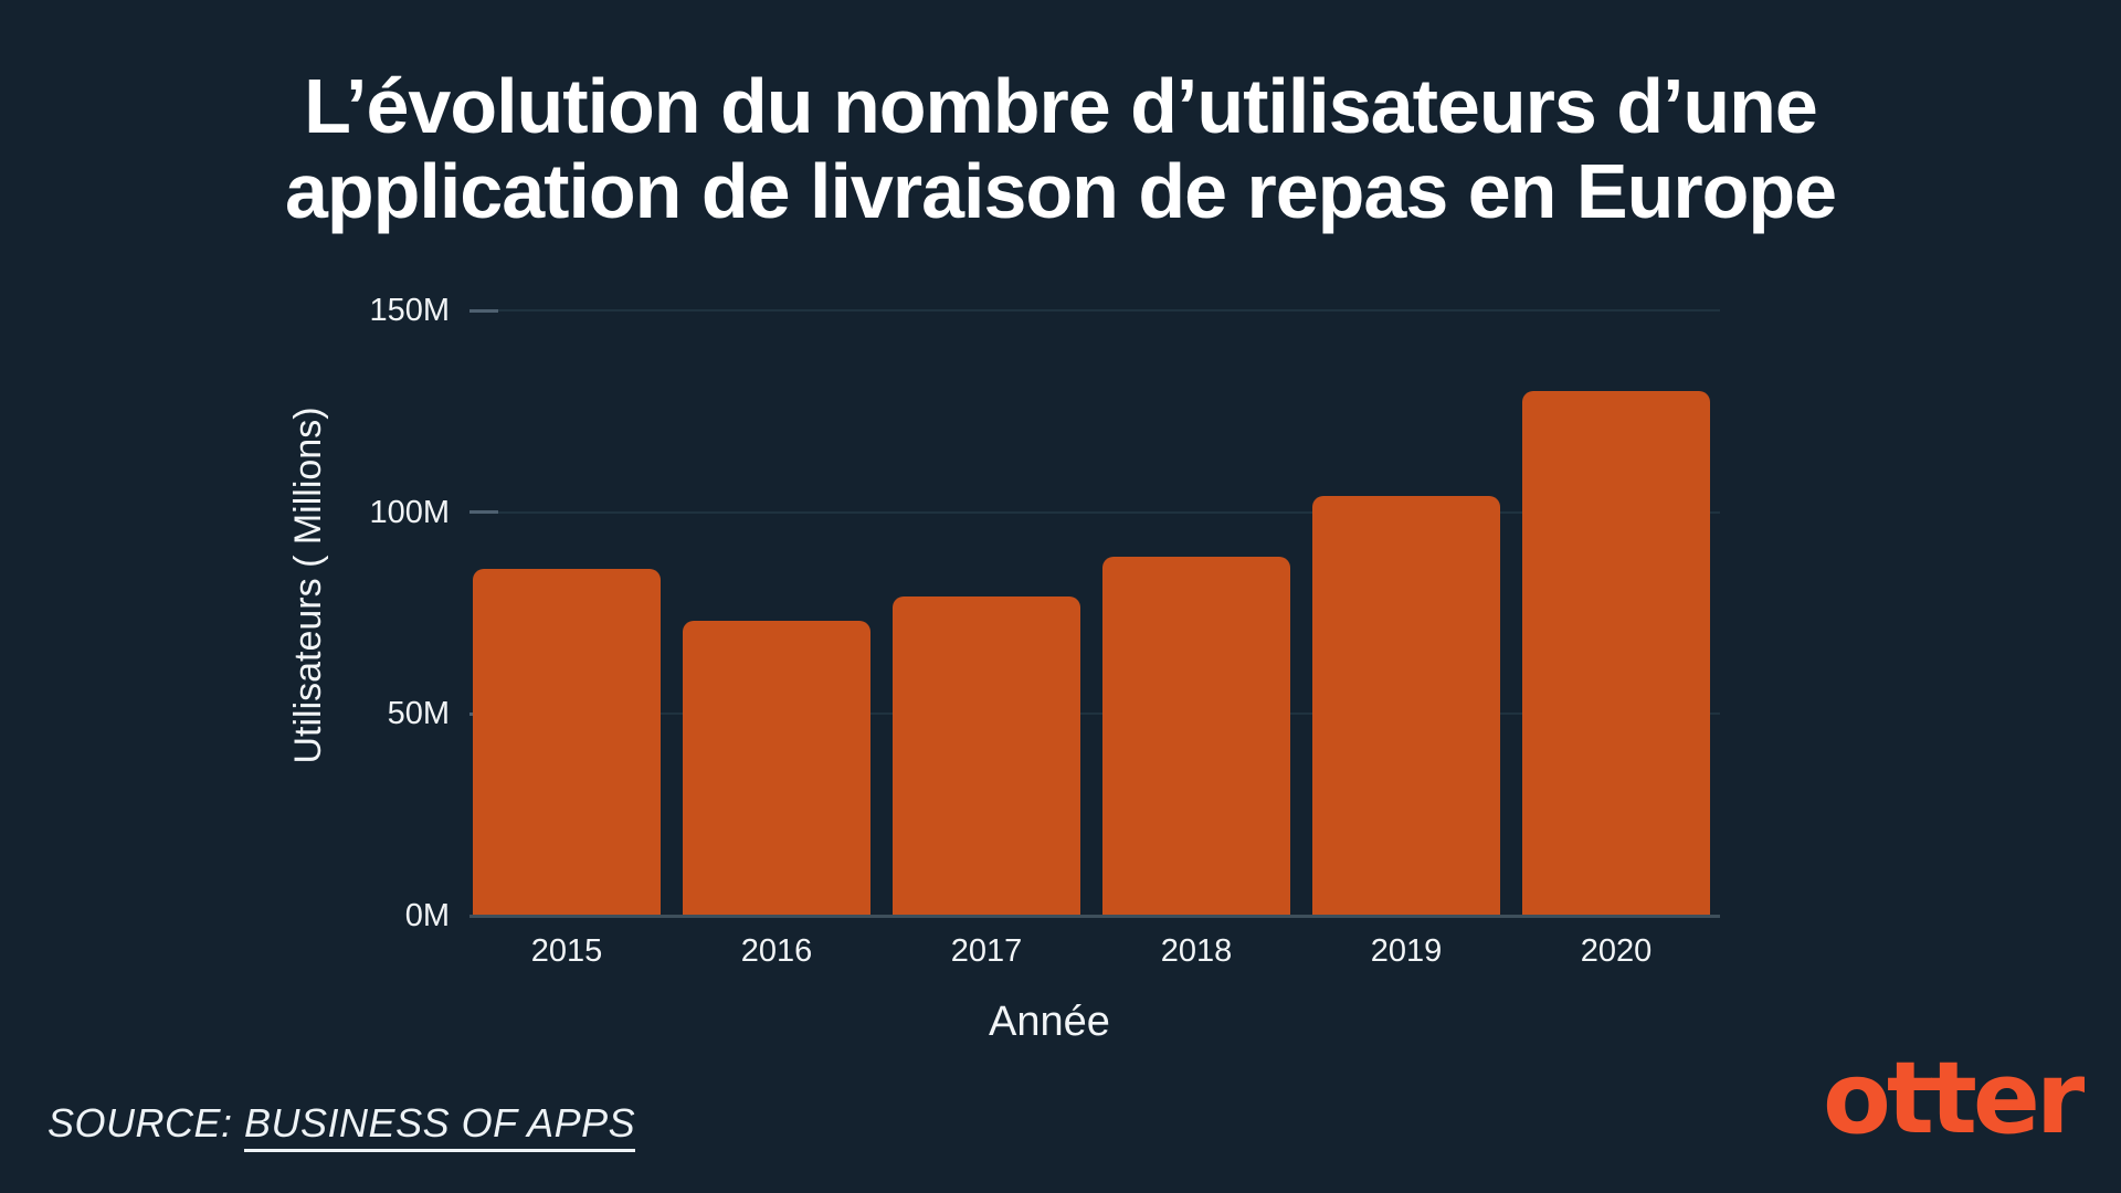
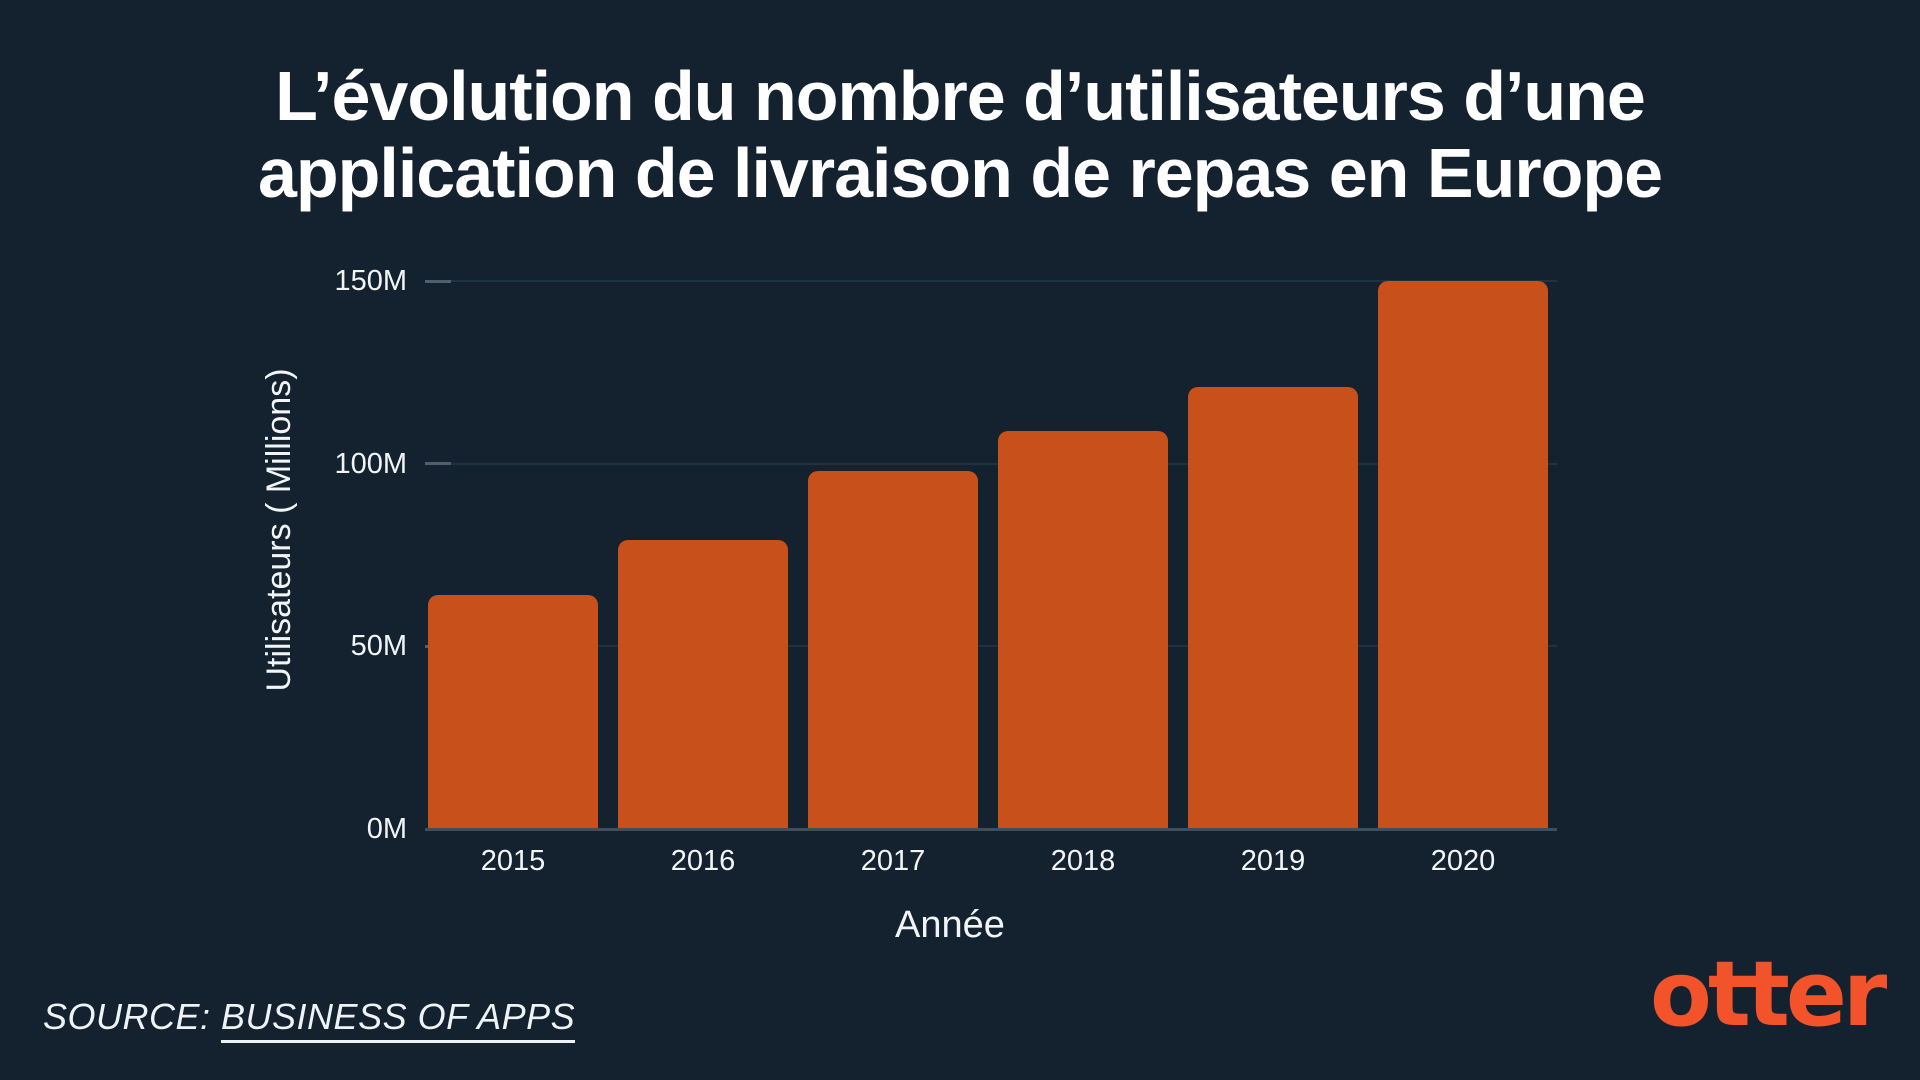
2015: 86M -> 64M
2016: 73M -> 79M
2017: 79M -> 98M
2018: 89M -> 109M
2019: 104M -> 121M
2020: 130M -> 150M
